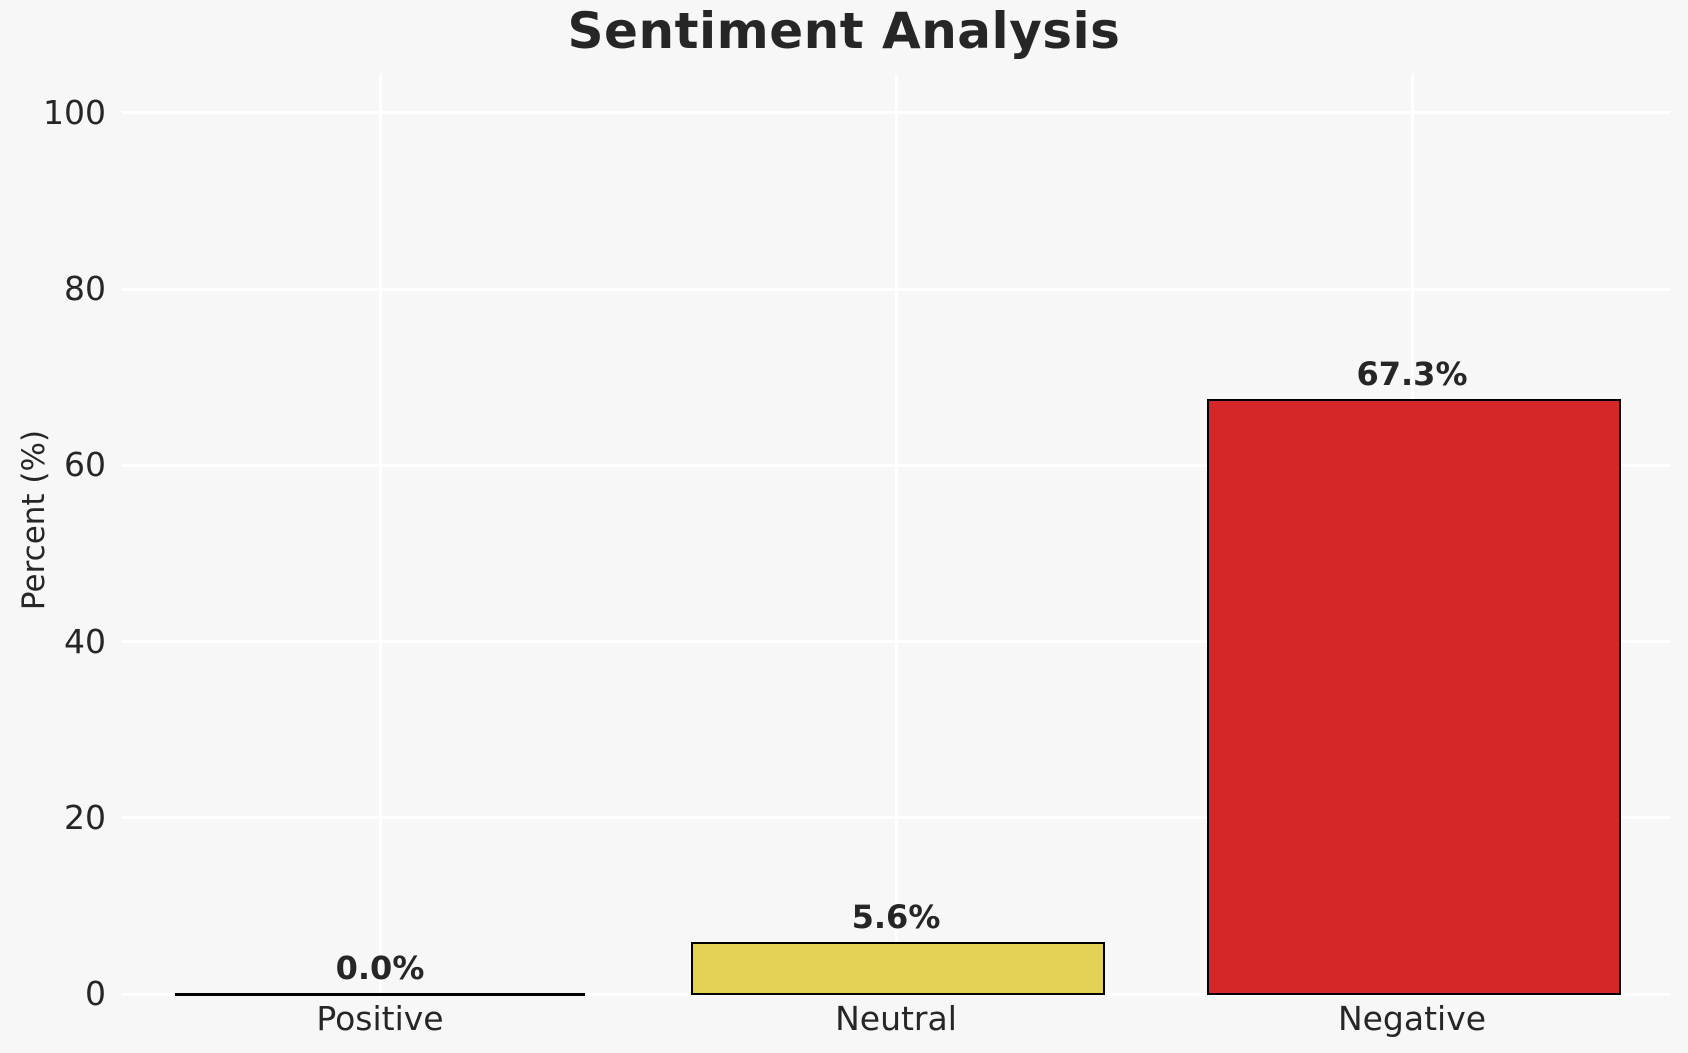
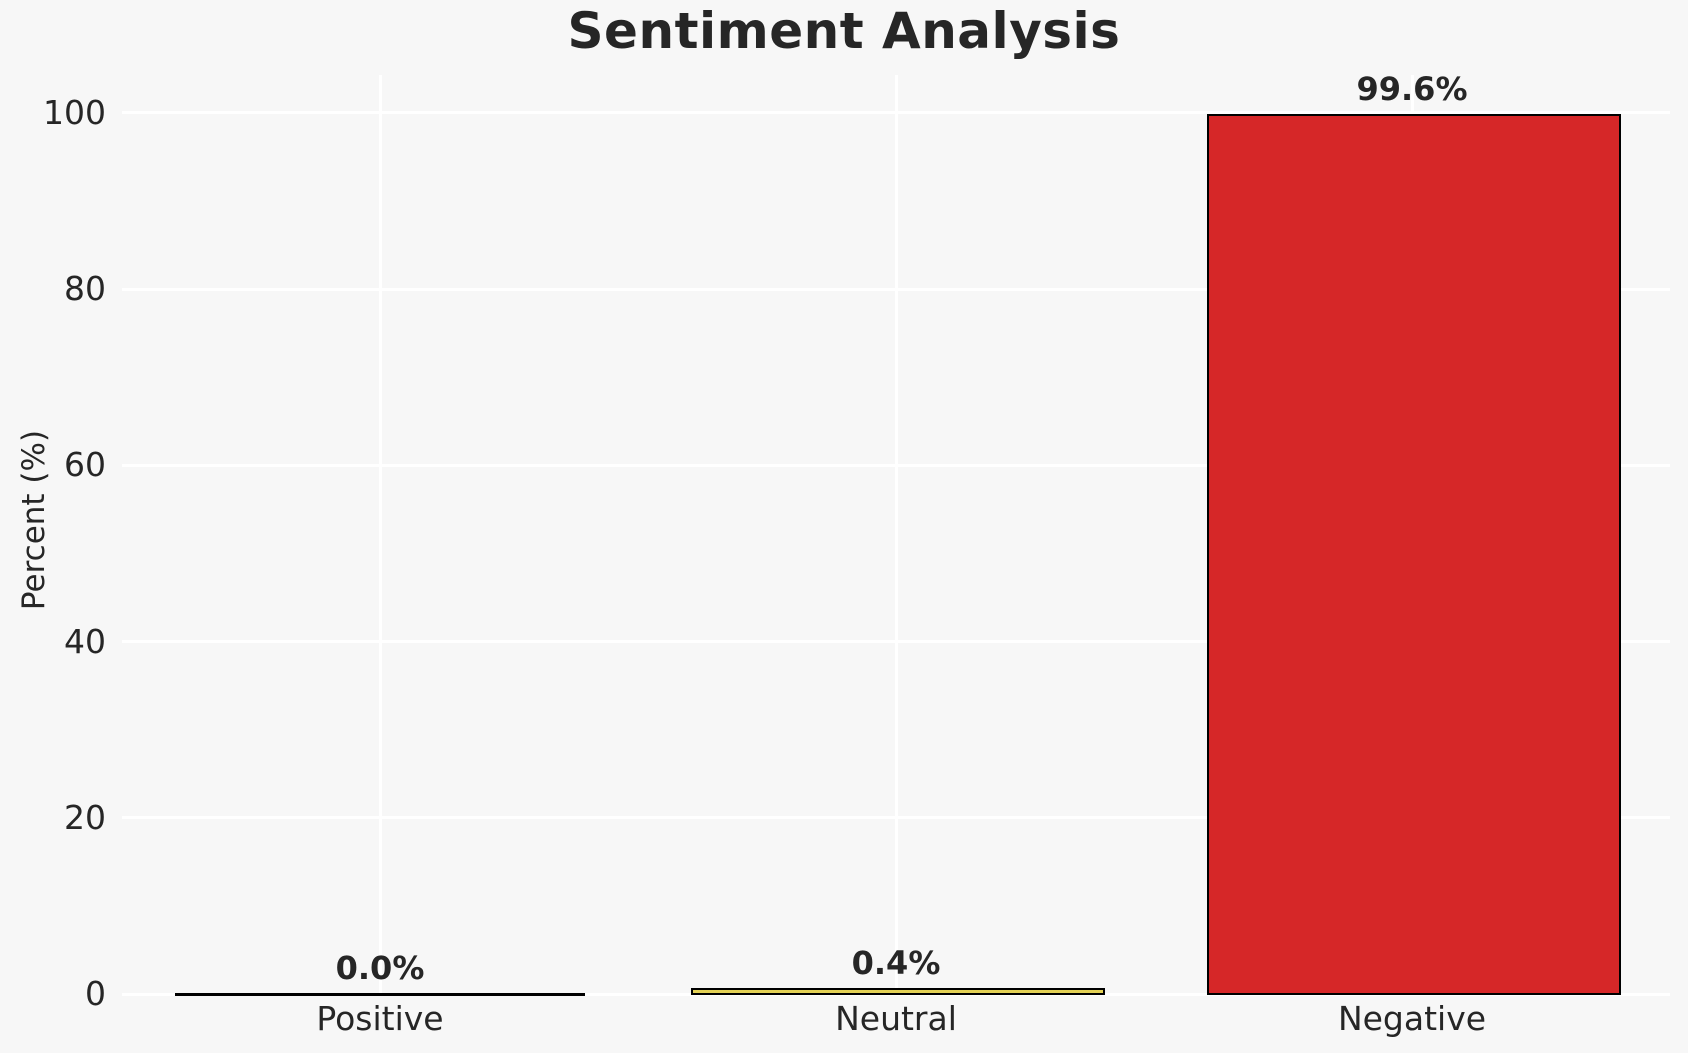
Neutral: 5.6% -> 0.4%
Negative: 67.3% -> 99.6%
